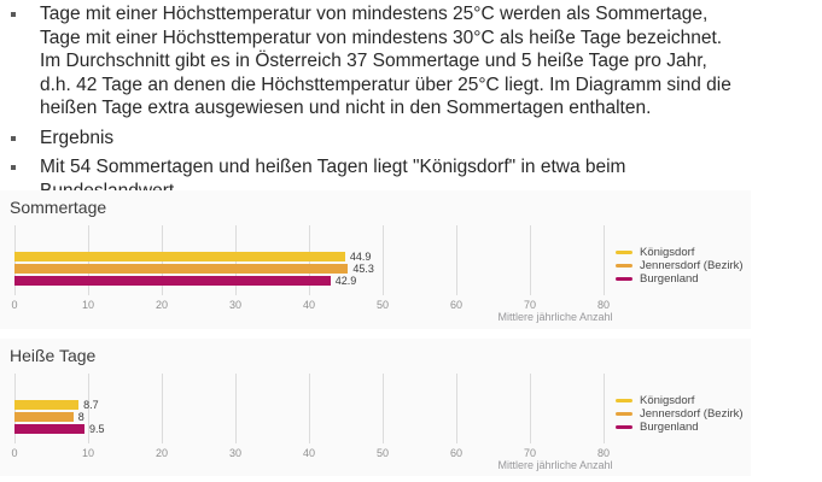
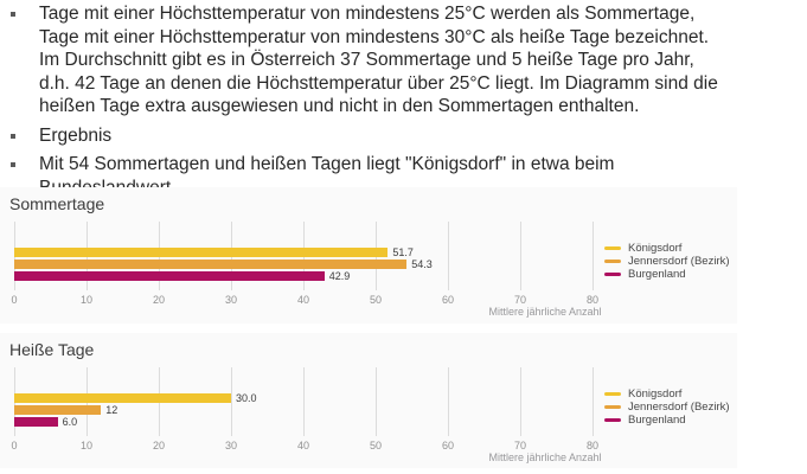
Sommertage/Königsdorf: 44.9 -> 51.7
Sommertage/Jennersdorf (Bezirk): 45.3 -> 54.3
Heiße Tage/Königsdorf: 8.7 -> 30.0
Heiße Tage/Jennersdorf (Bezirk): 8 -> 12
Heiße Tage/Burgenland: 9.5 -> 6.0
